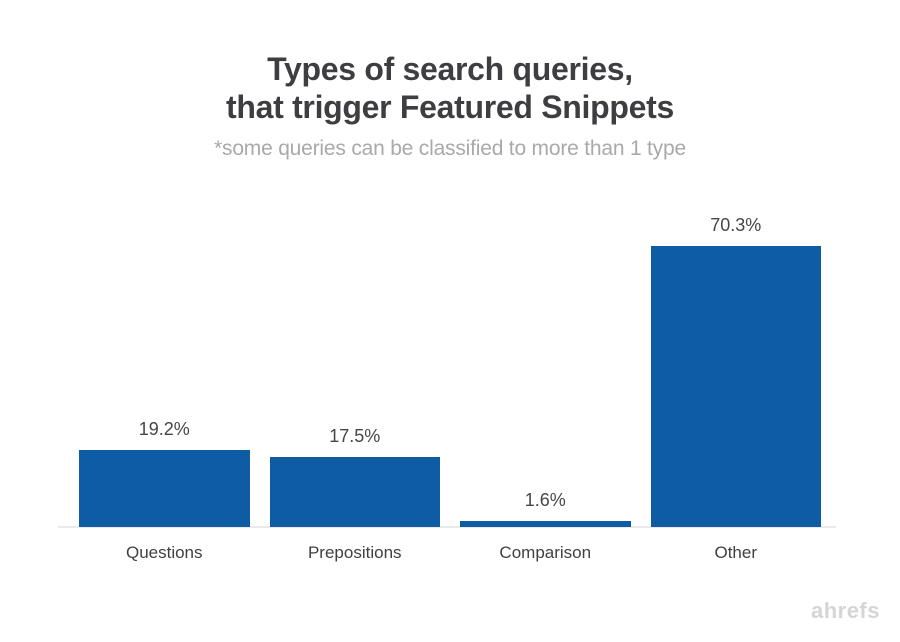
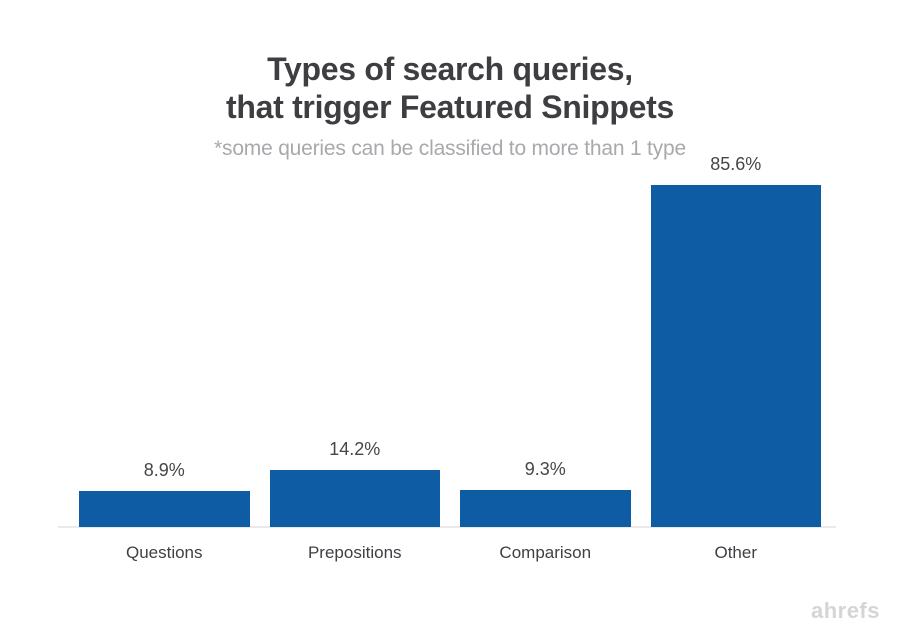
Questions: 19.2% -> 8.9%
Prepositions: 17.5% -> 14.2%
Comparison: 1.6% -> 9.3%
Other: 70.3% -> 85.6%
